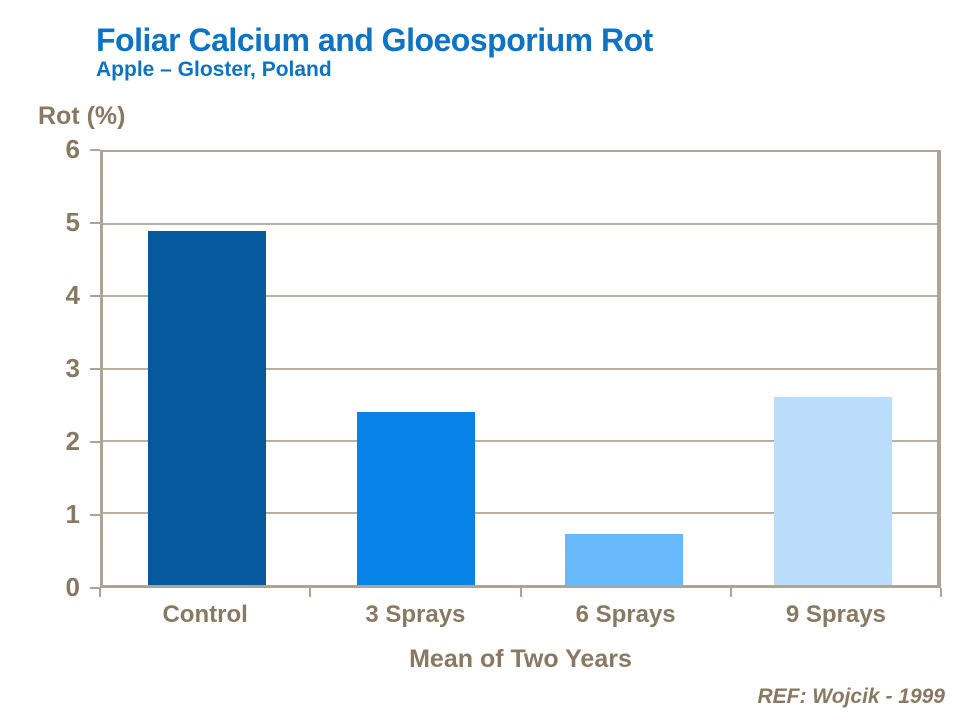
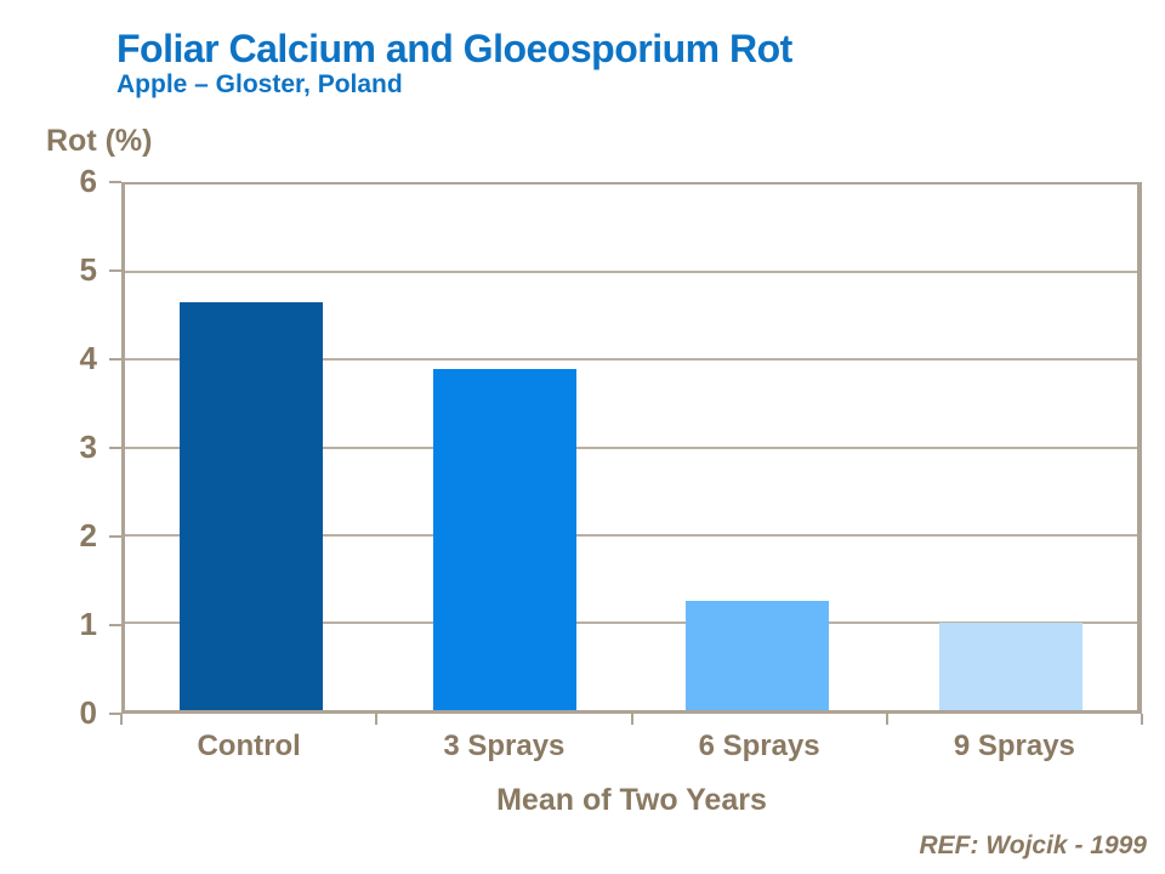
Control: 4.9 -> 4.7
3 Sprays: 2.4 -> 3.9
6 Sprays: 0.7 -> 1.2
9 Sprays: 2.6 -> 1.0
